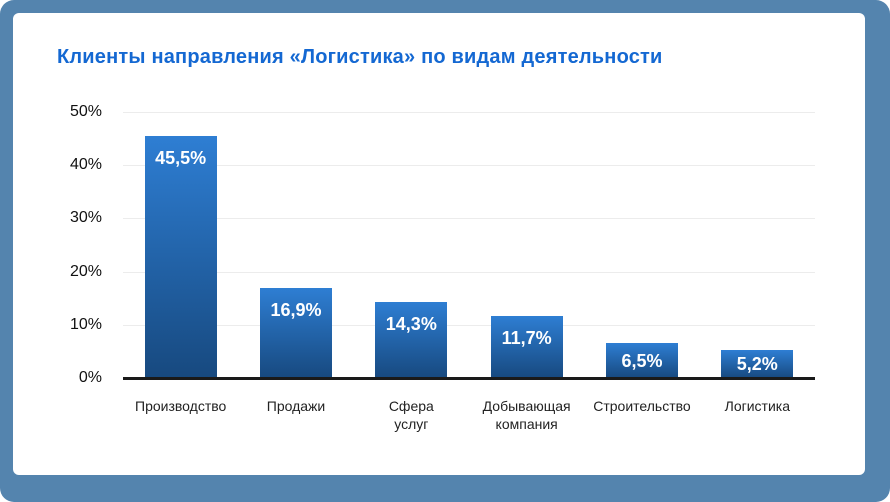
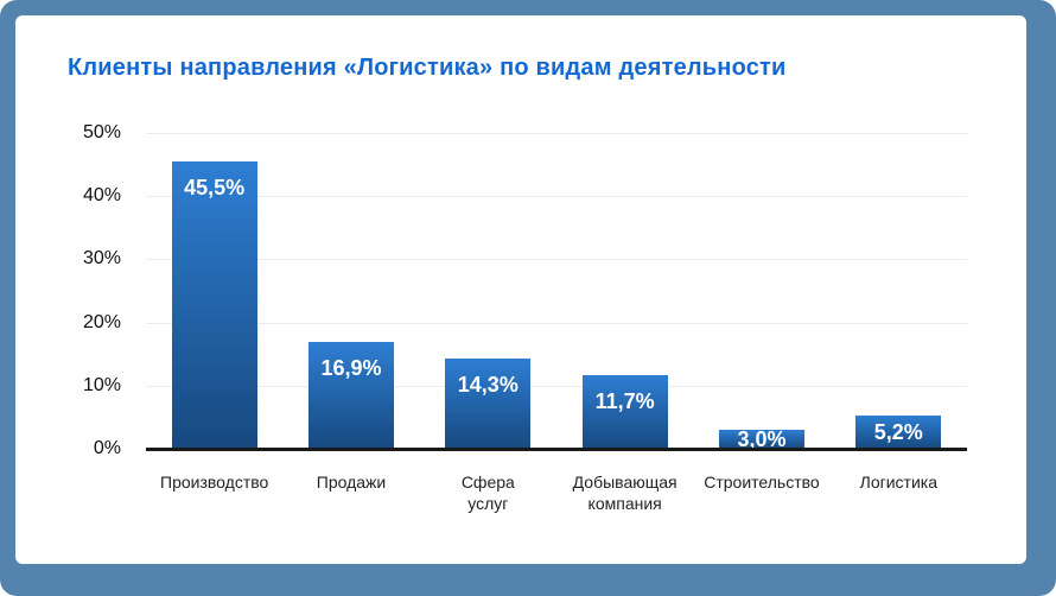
Строительство: 6,5% -> 3,0%
